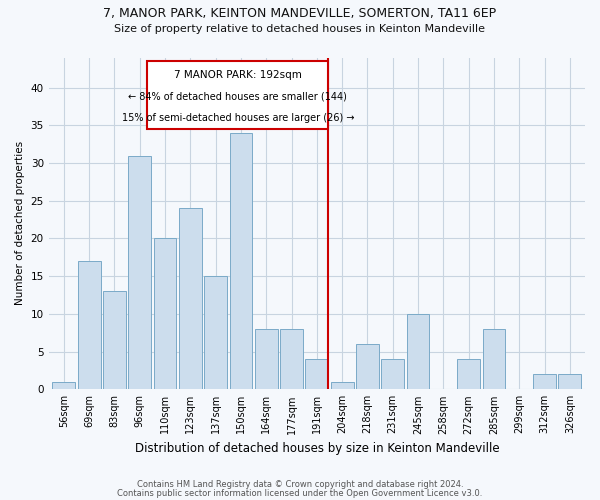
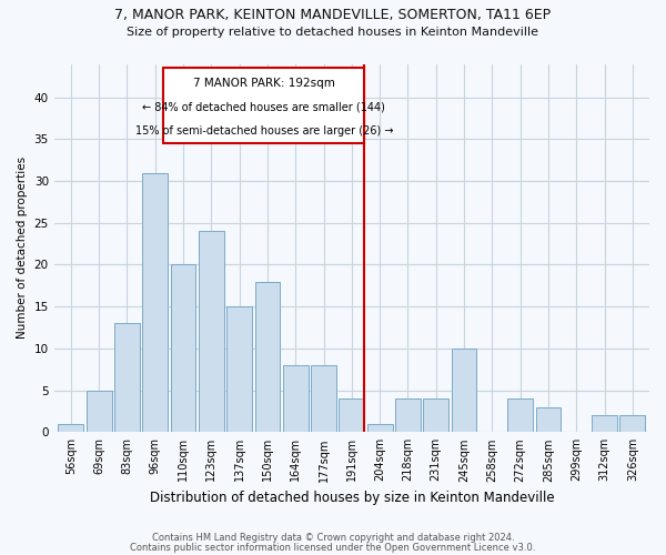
69sqm: 17 -> 5
150sqm: 34 -> 18
218sqm: 6 -> 4
285sqm: 8 -> 3
